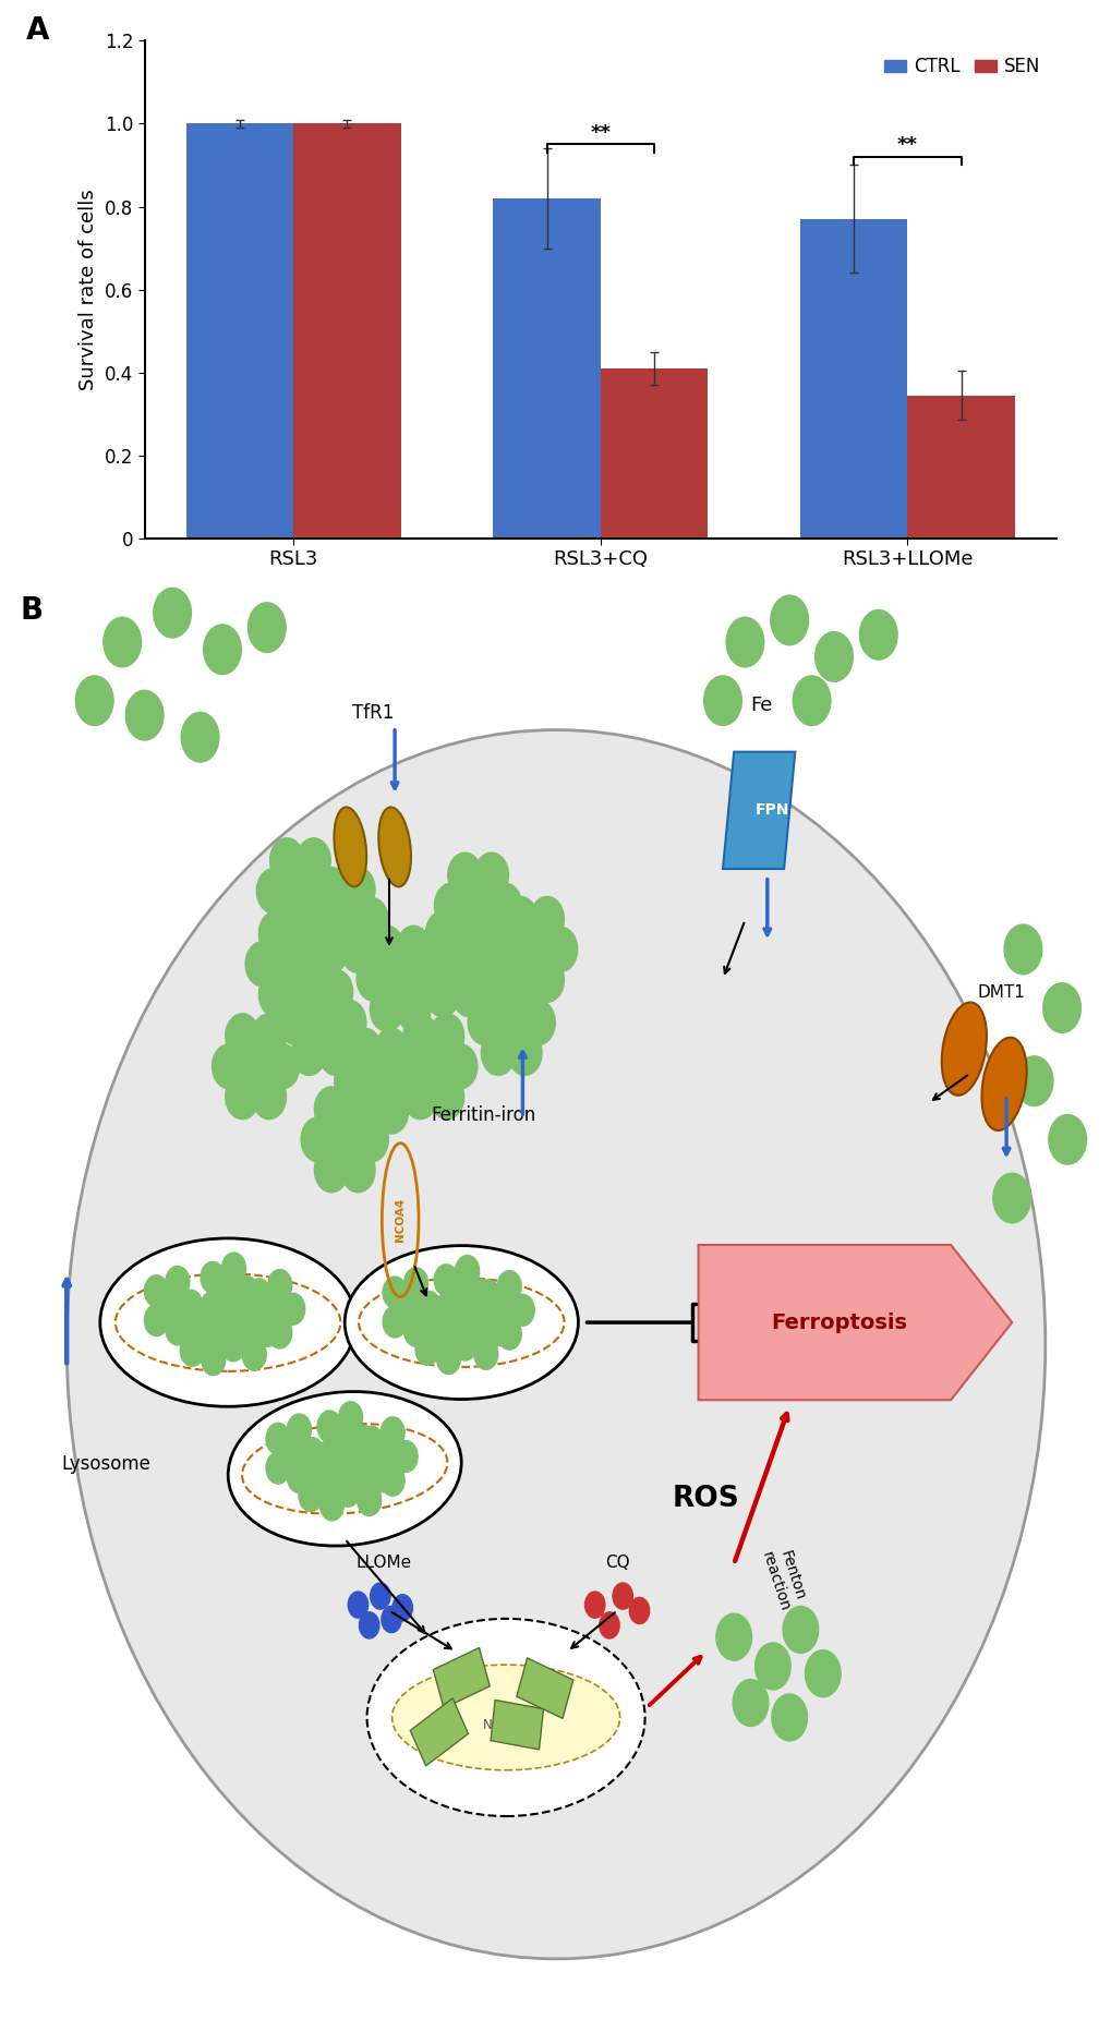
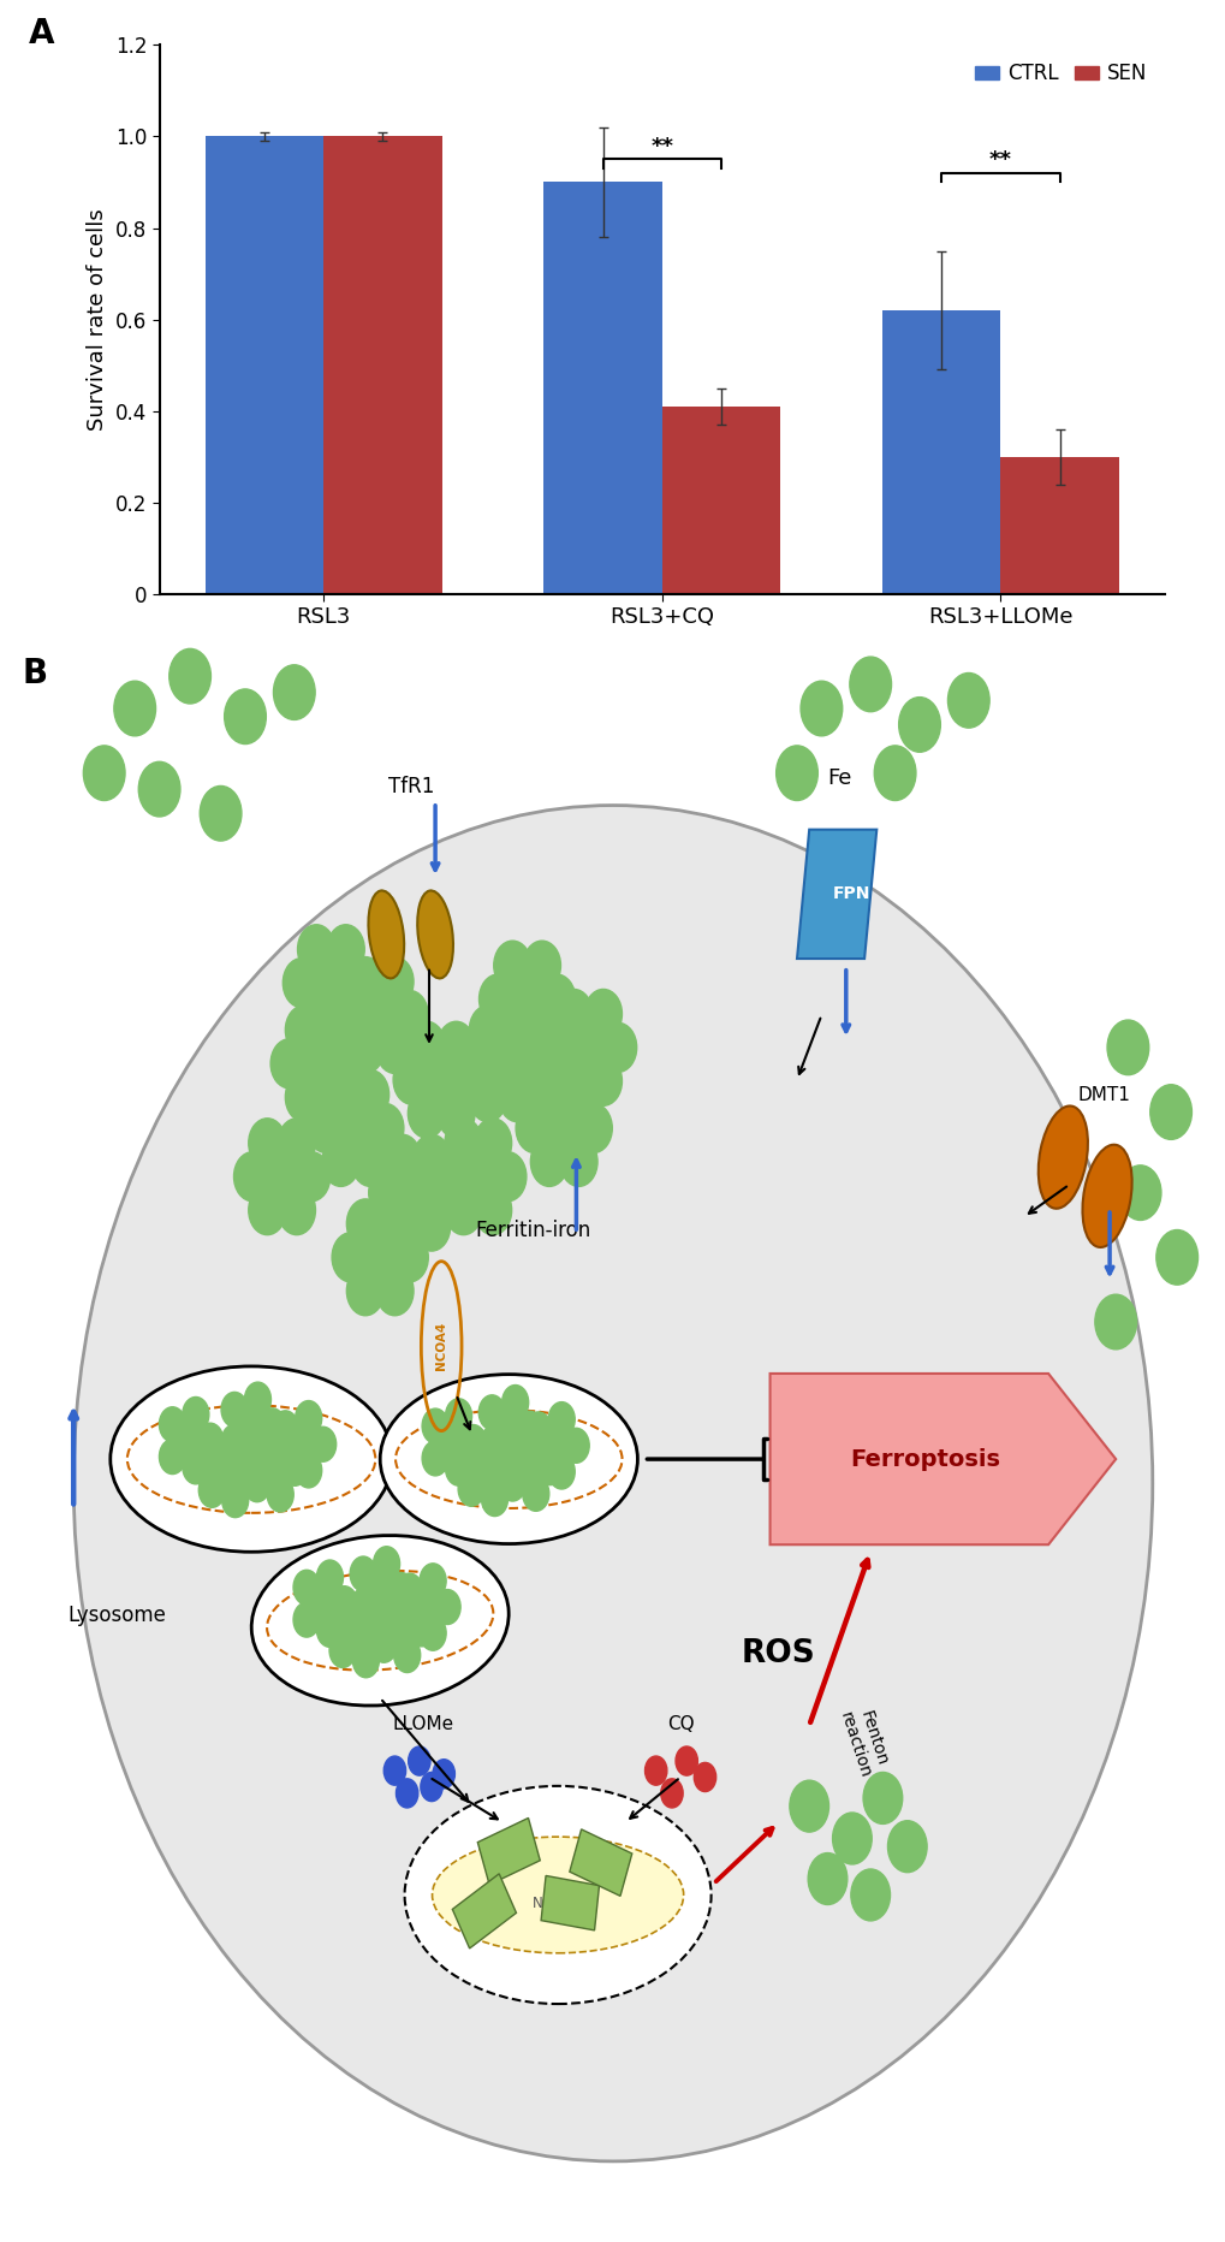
CTRL/RSL3+CQ: 0.82 -> 0.90
CTRL/RSL3+LLOMe: 0.77 -> 0.62
SEN/RSL3+LLOMe: 0.345 -> 0.300
